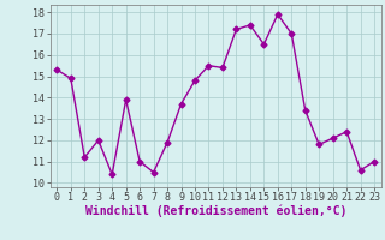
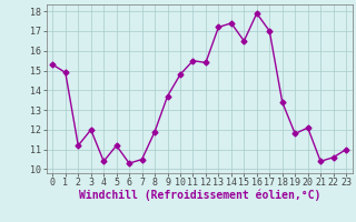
5: 13.9 -> 11.2
6: 11.0 -> 10.3
21: 12.4 -> 10.4
